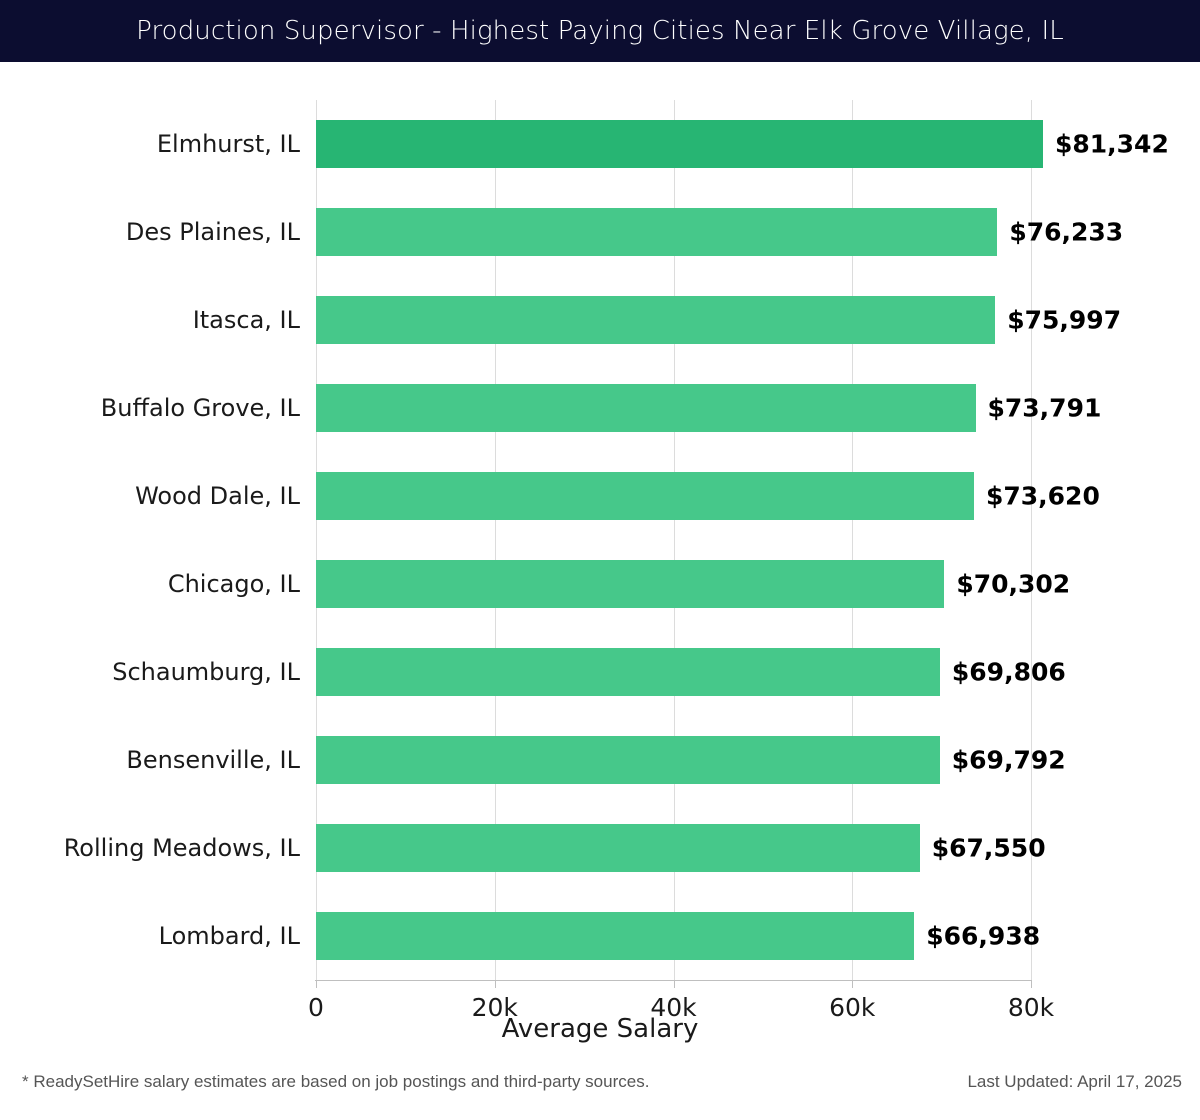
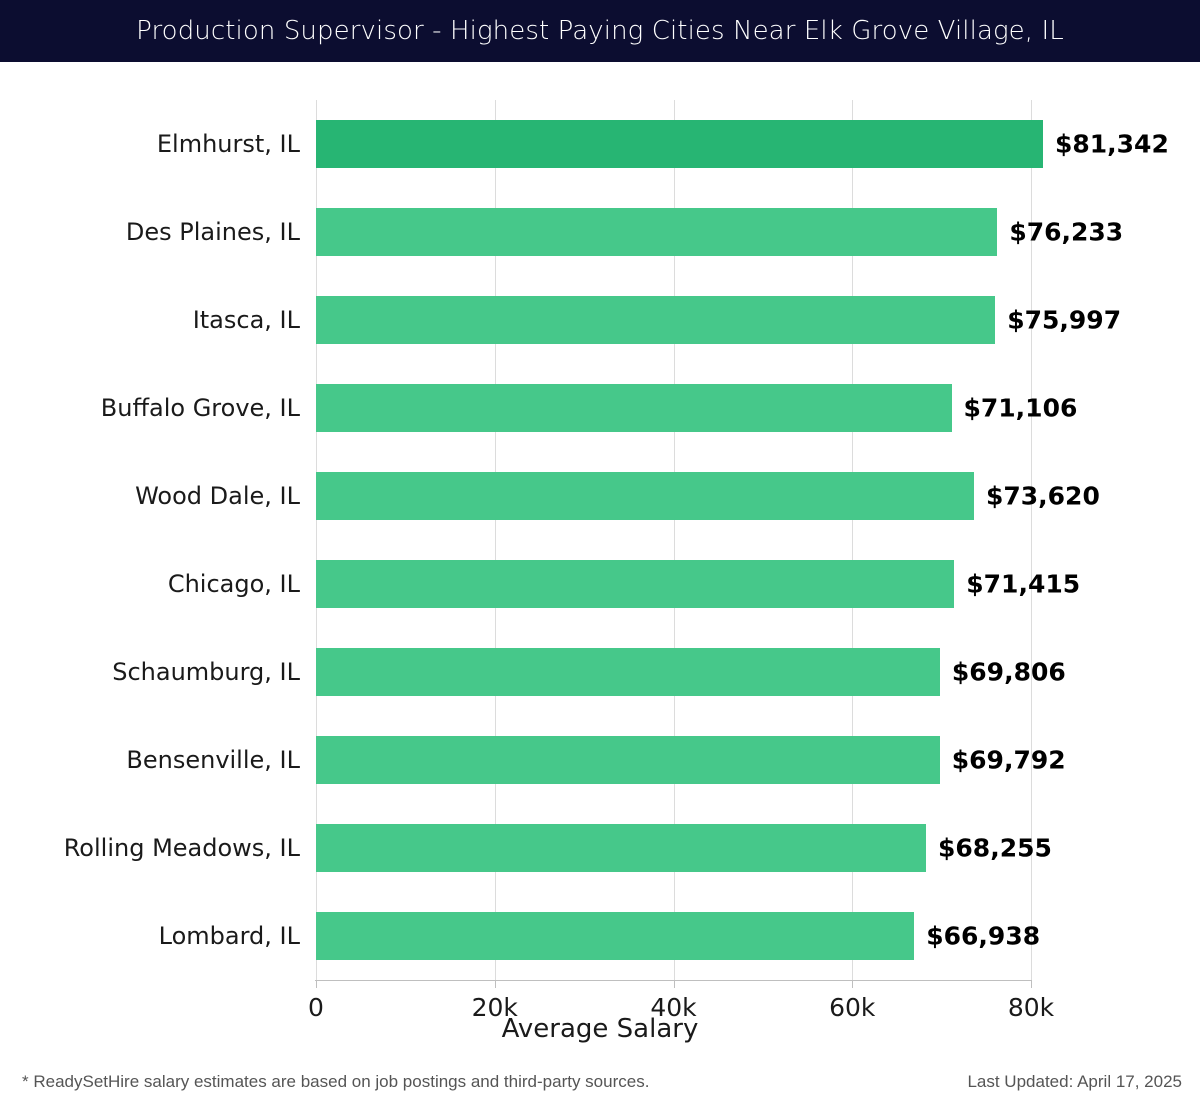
Buffalo Grove, IL: $73,791 -> $71,106
Chicago, IL: $70,302 -> $71,415
Rolling Meadows, IL: $67,550 -> $68,255
